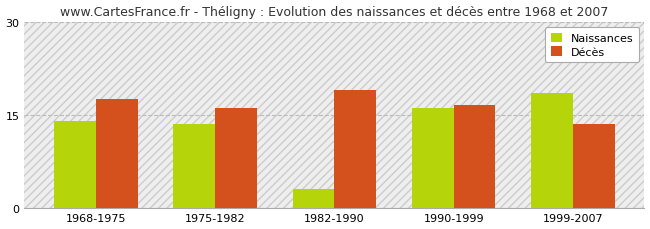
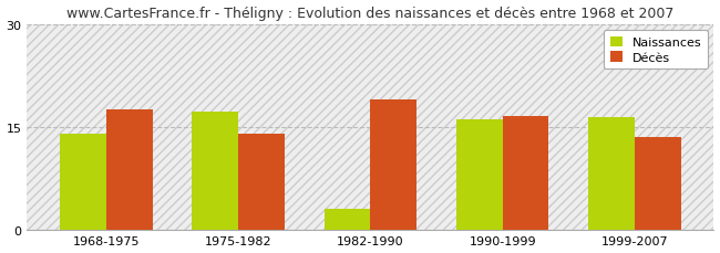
Naissances/1975-1982: 13.5 -> 17.2
Décès/1975-1982: 16.0 -> 14.0
Naissances/1999-2007: 18.5 -> 16.4
